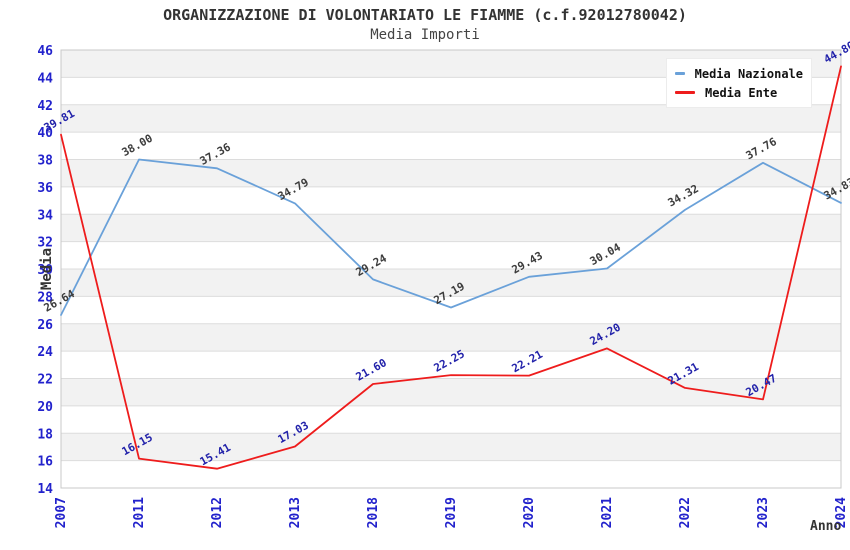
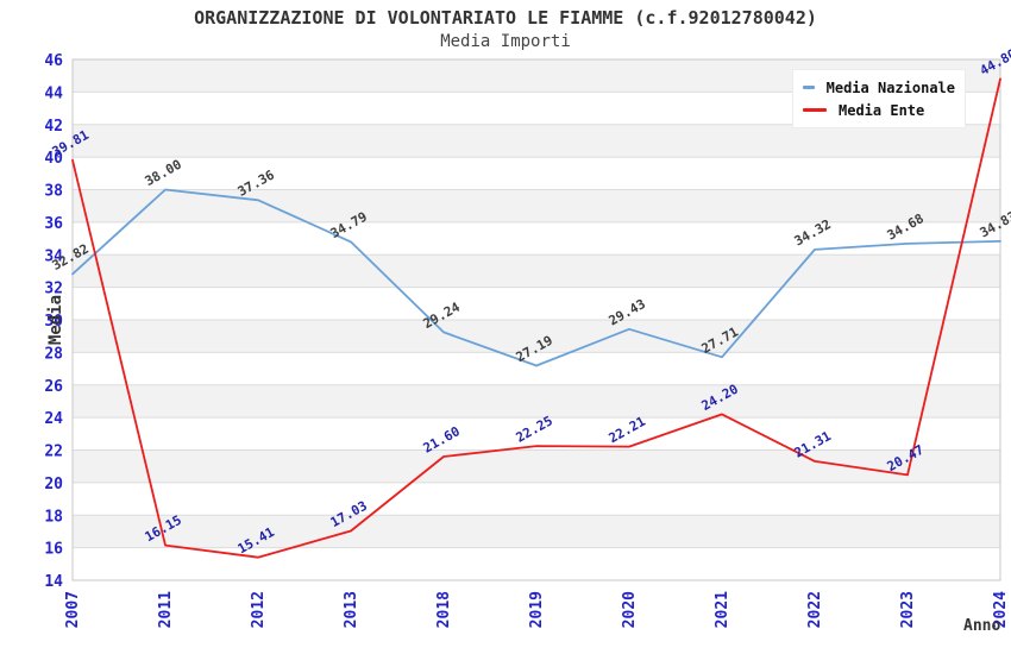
Media Nazionale/2007: 26.64 -> 32.82
Media Nazionale/2021: 30.04 -> 27.71
Media Nazionale/2023: 37.76 -> 34.68
